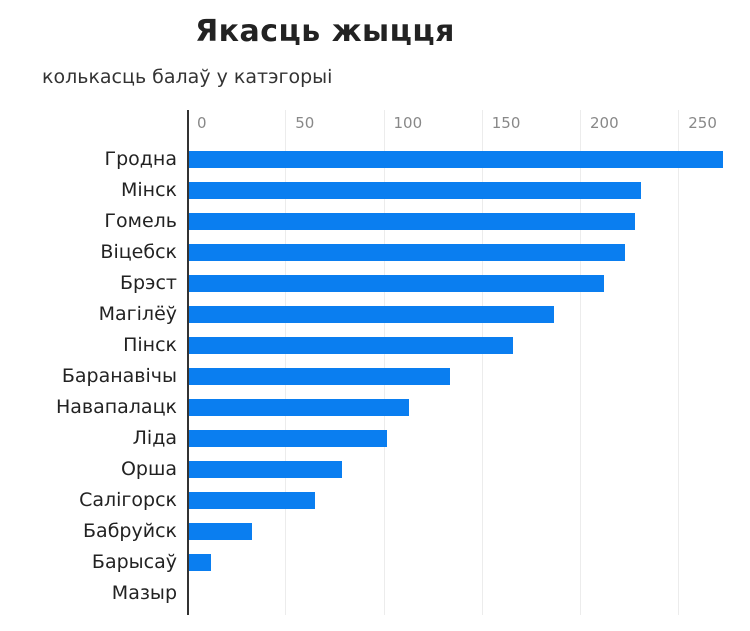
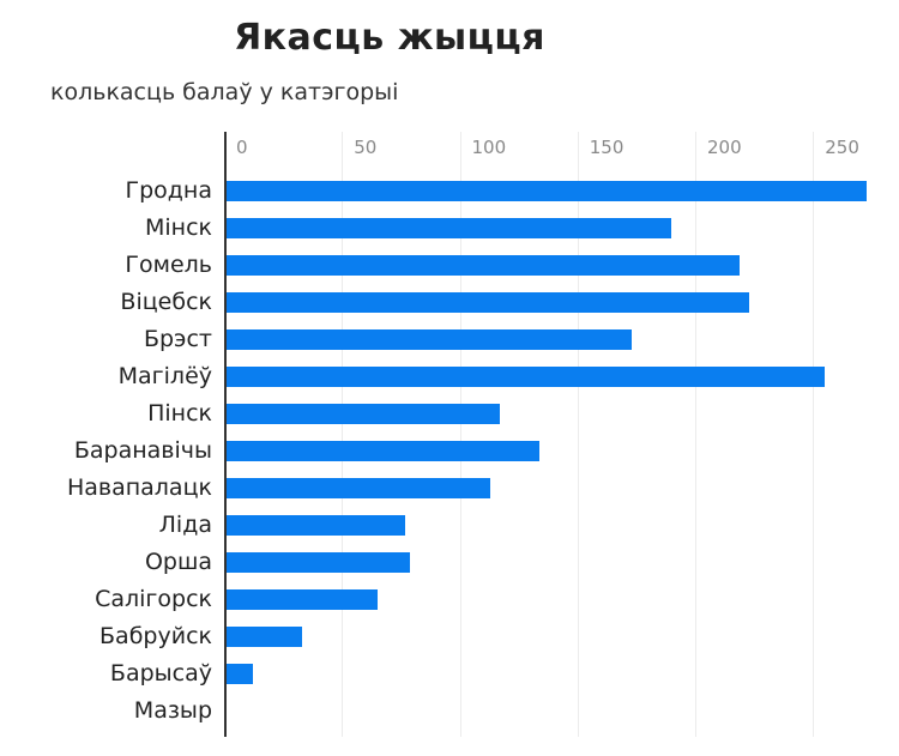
Мінск: 231 -> 190
Гомель: 228 -> 219
Брэст: 212 -> 173
Магілёў: 187 -> 255
Пінск: 166 -> 117
Ліда: 102 -> 77
